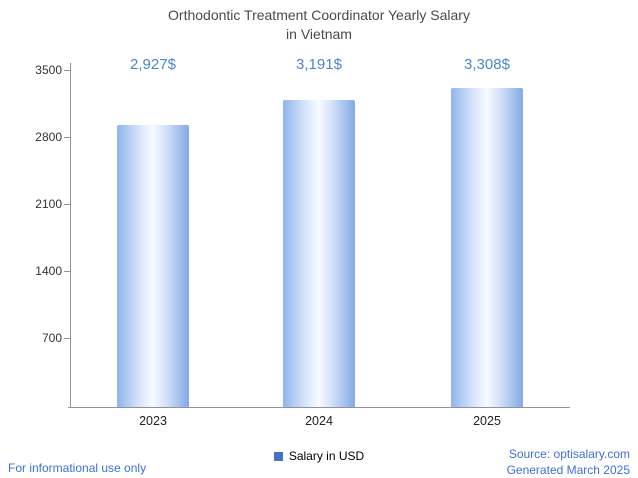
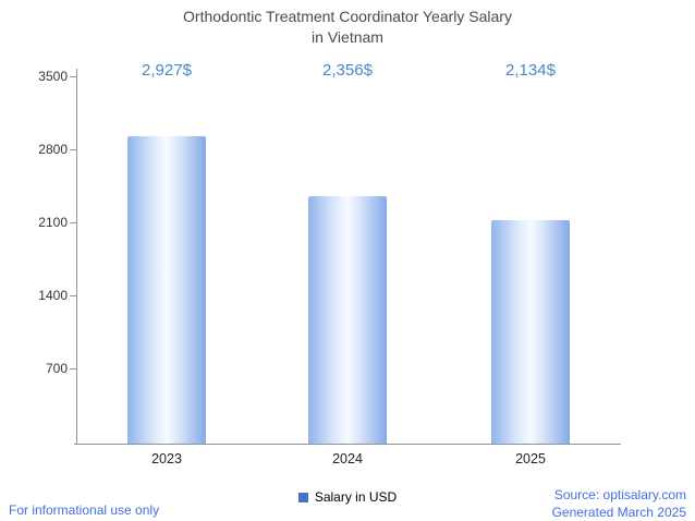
2024: 3,191 -> 2,356
2025: 3,308 -> 2,134
